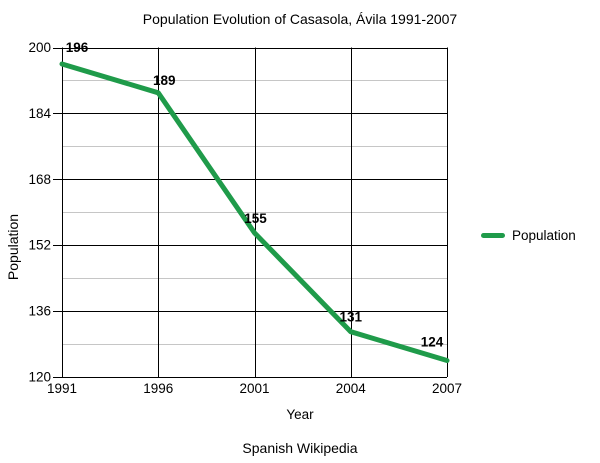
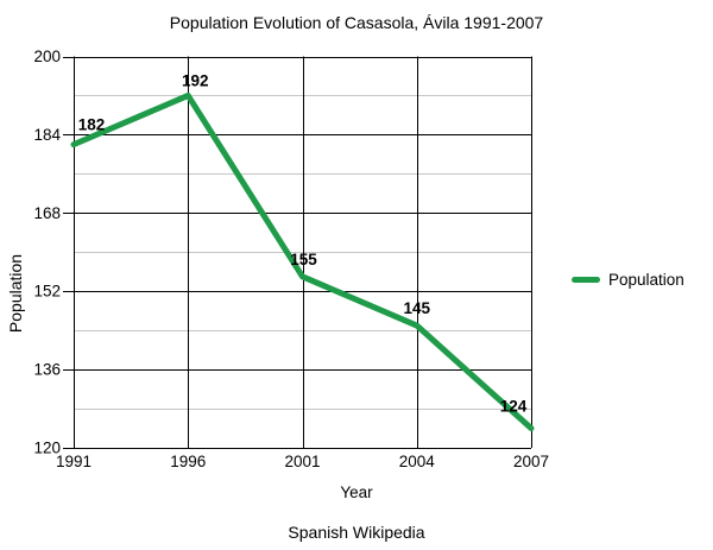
1991: 196 -> 182
1996: 189 -> 192
2004: 131 -> 145
